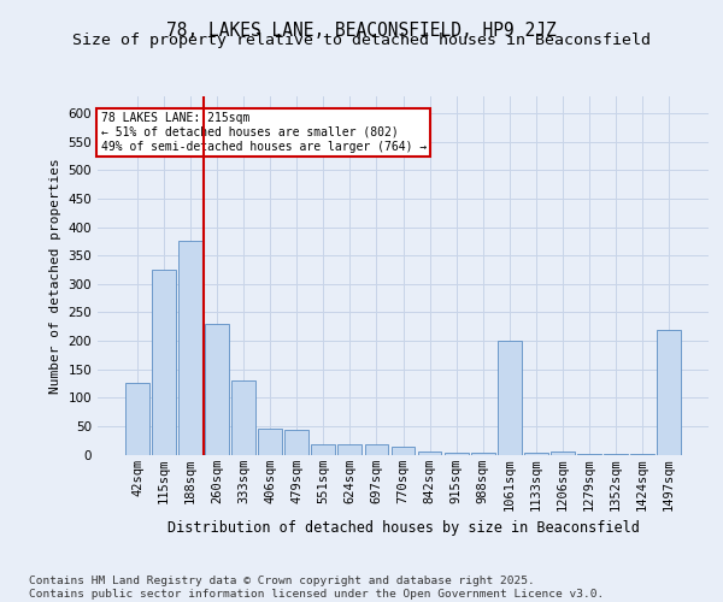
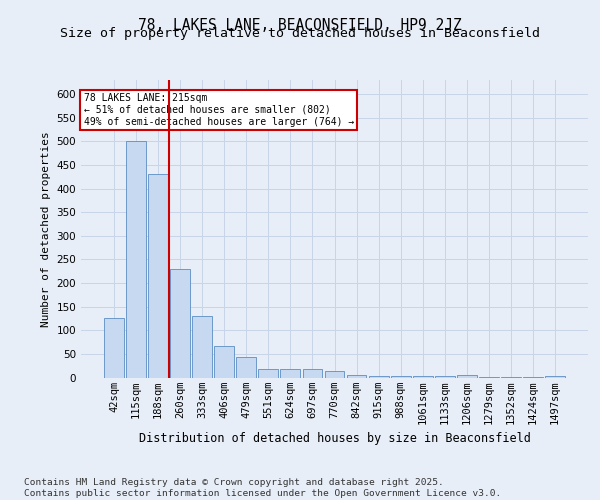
115sqm: 325 -> 500
188sqm: 375 -> 430
406sqm: 45 -> 67
1061sqm: 200 -> 3
1497sqm: 220 -> 4
